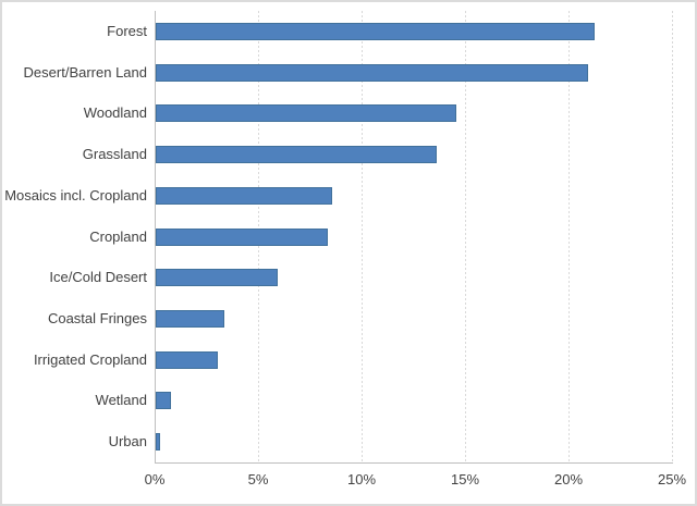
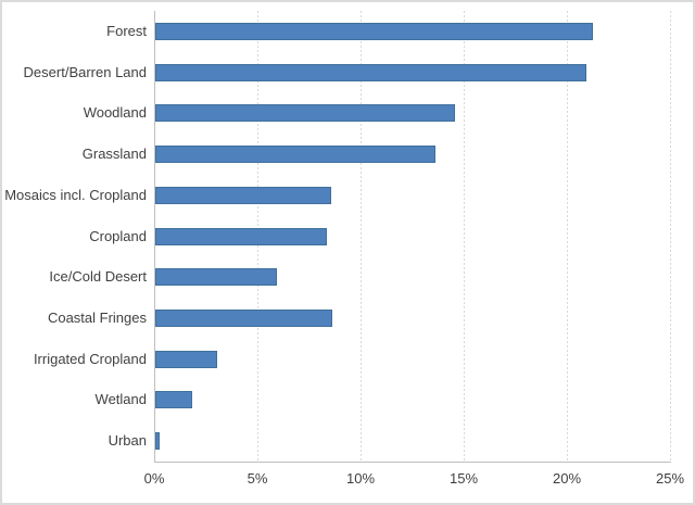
Coastal Fringes: 3.3% -> 8.6%
Wetland: 0.8% -> 1.8%
